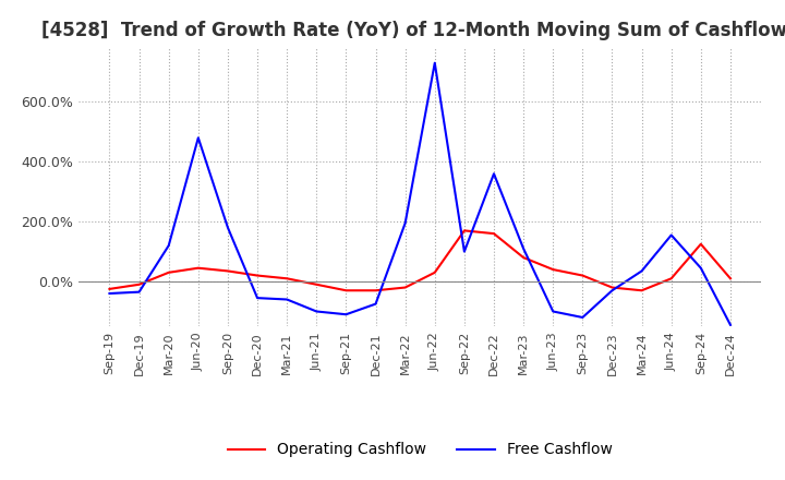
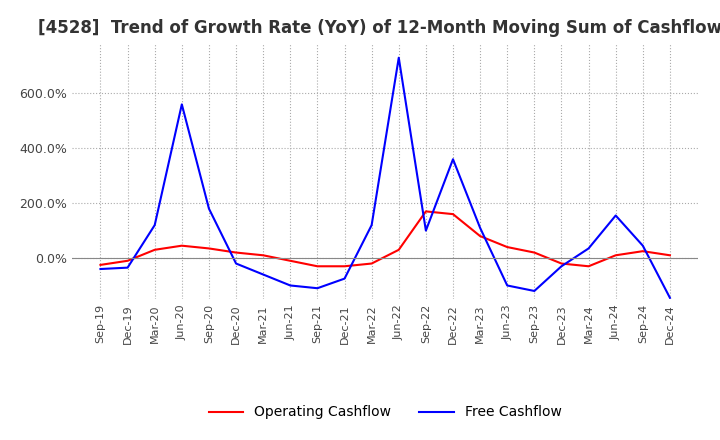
Free Cashflow/Jun-20: 480% -> 560%
Free Cashflow/Dec-20: -55% -> -20%
Free Cashflow/Mar-22: 195% -> 120%
Operating Cashflow/Sep-24: 125% -> 25%
